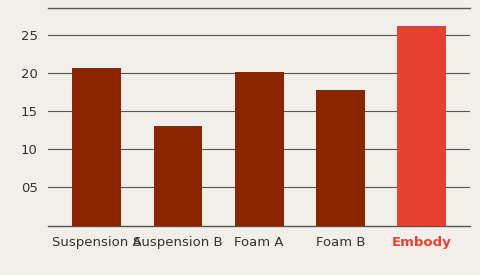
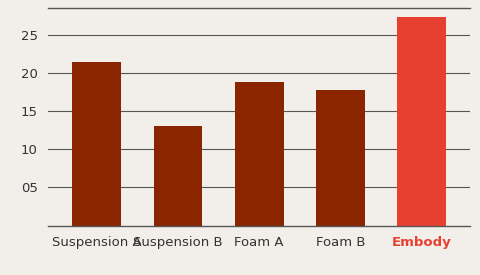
Suspension A: 20.6 -> 21.5
Foam A: 20.2 -> 18.8
Embody: 26.2 -> 27.3
